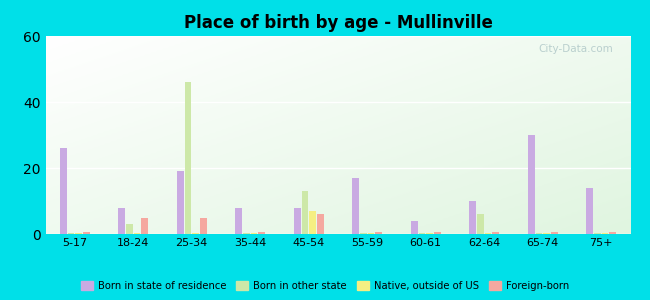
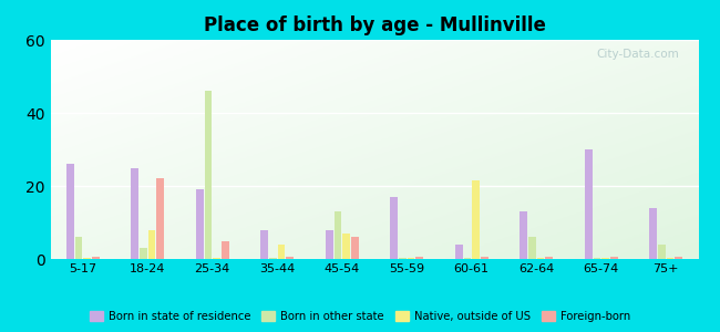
Born in other state/5-17: 0.3 -> 6.0
Born in state of residence/18-24: 8 -> 25
Native, outside of US/18-24: 0.3 -> 8.0
Foreign-born/18-24: 5.0 -> 22.0
Native, outside of US/35-44: 0.3 -> 4.0
Native, outside of US/60-61: 0.3 -> 21.5
Born in state of residence/62-64: 10 -> 13
Born in other state/75+: 0.3 -> 4.0
